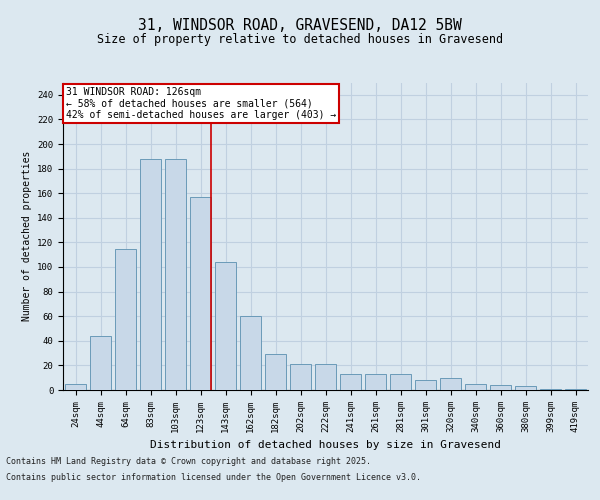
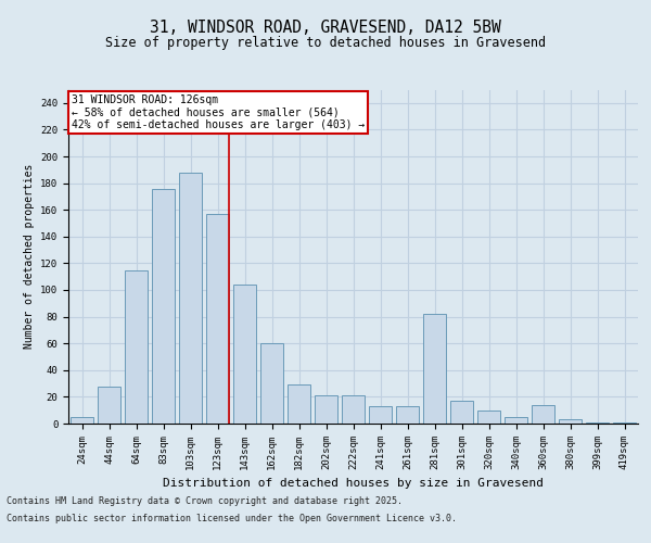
44sqm: 44 -> 28
83sqm: 188 -> 176
281sqm: 13 -> 82
301sqm: 8 -> 17
360sqm: 4 -> 14
